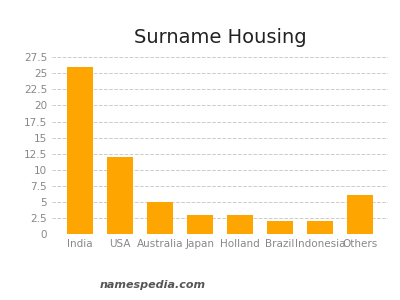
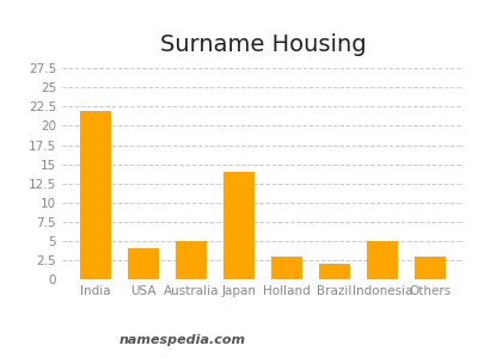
India: 26 -> 22
USA: 12 -> 4
Japan: 3 -> 14
Indonesia: 2 -> 5
Others: 6 -> 3
